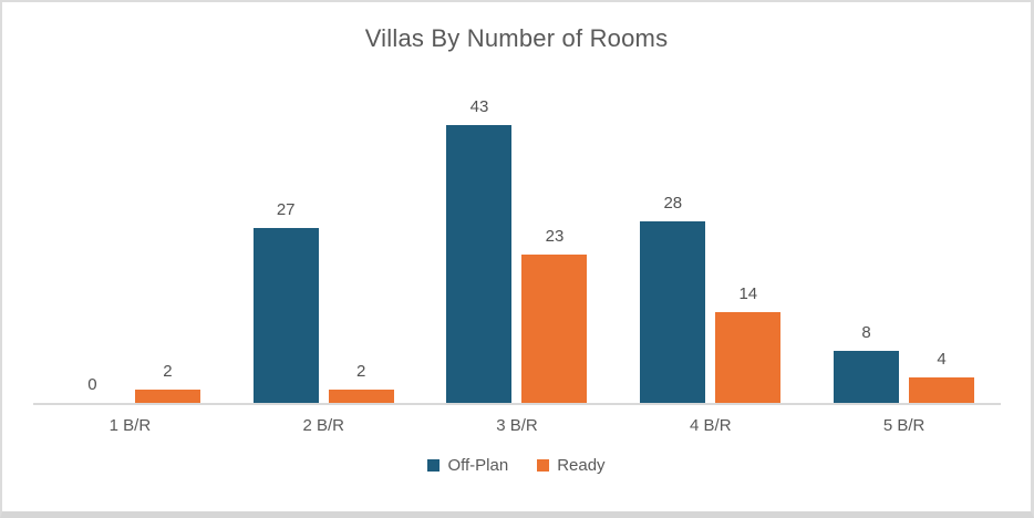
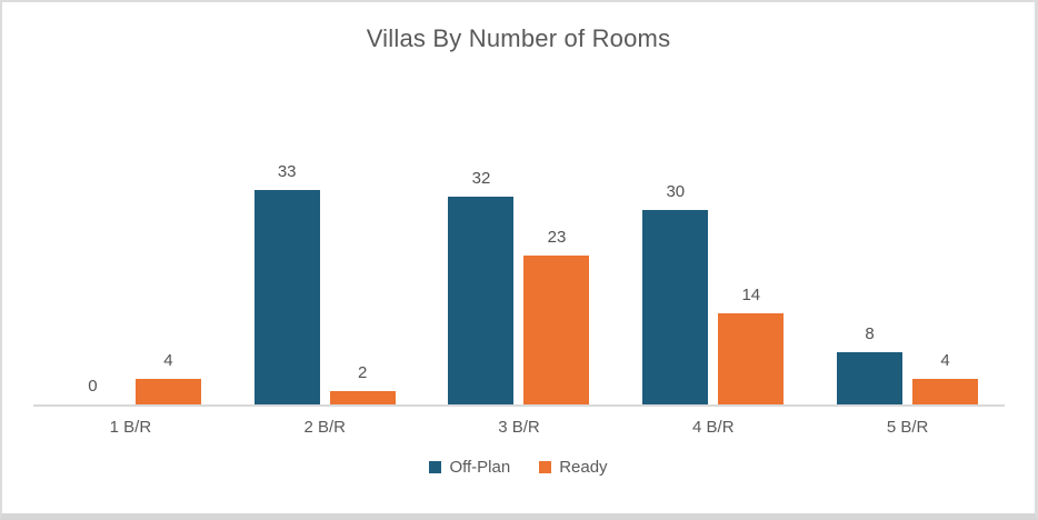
Ready/1 B/R: 2 -> 4
Off-Plan/2 B/R: 27 -> 33
Off-Plan/3 B/R: 43 -> 32
Off-Plan/4 B/R: 28 -> 30
